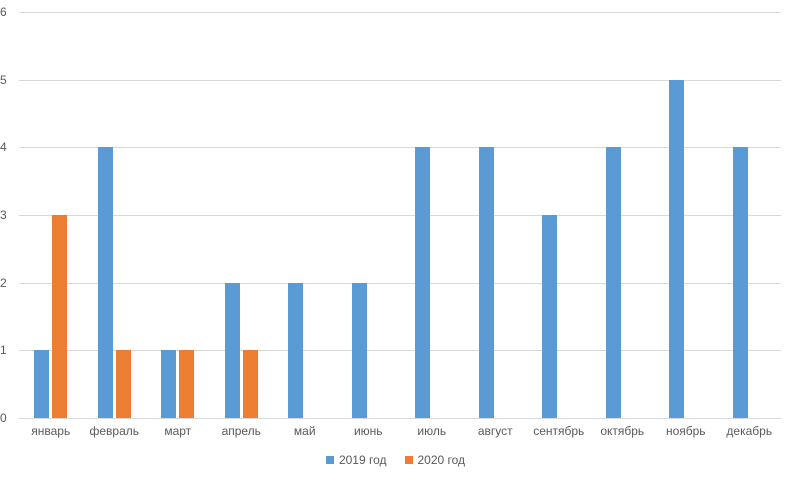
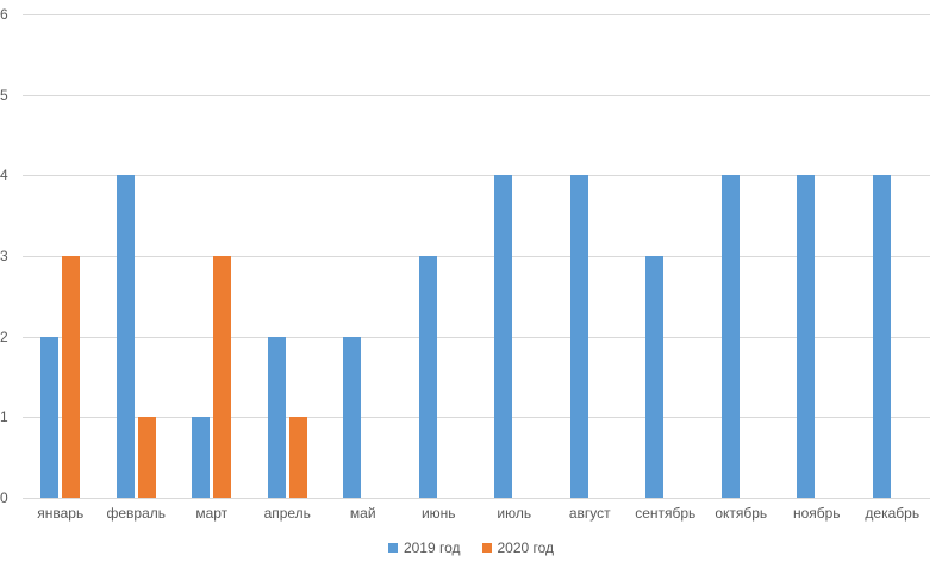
2019 год/январь: 1 -> 2
2020 год/март: 1 -> 3
2019 год/июнь: 2 -> 3
2019 год/ноябрь: 5 -> 4
